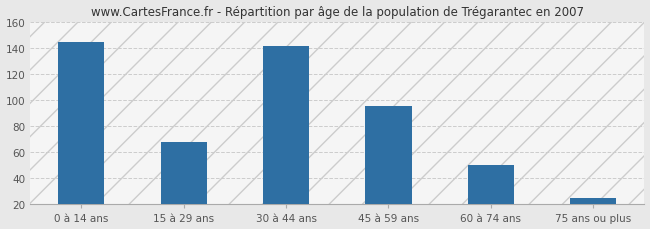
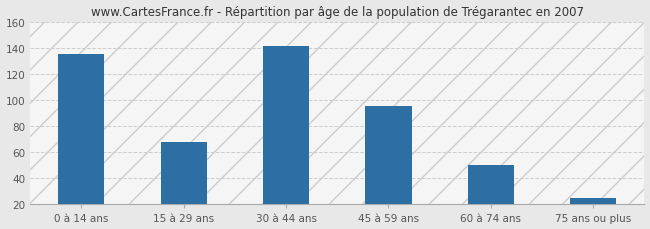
0 à 14 ans: 144 -> 135
